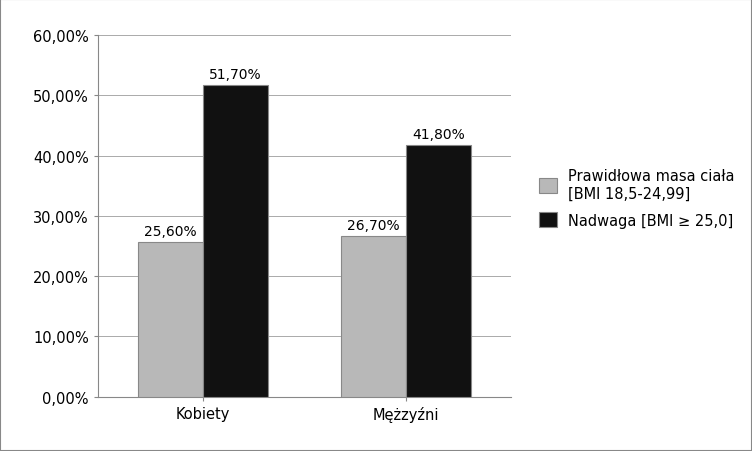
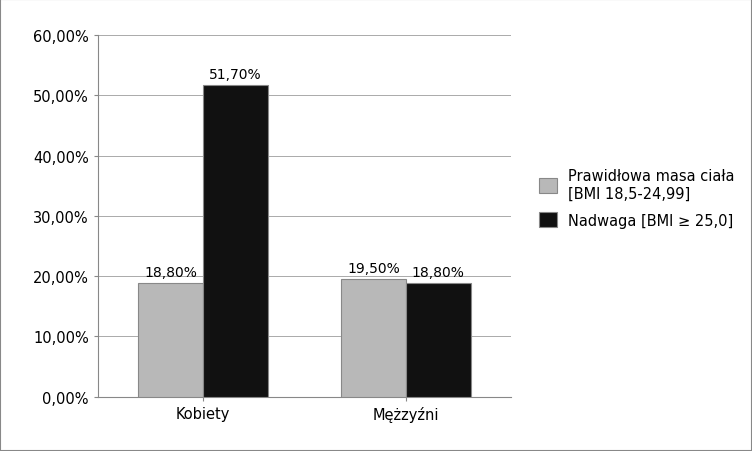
Prawidłowa masa ciała [BMI 18,5-24,99]/Kobiety: 25,60% -> 18,80%
Prawidłowa masa ciała [BMI 18,5-24,99]/Mężzyźni: 26,70% -> 19,50%
Nadwaga [BMI ≥ 25,0]/Mężzyźni: 41,80% -> 18,80%
